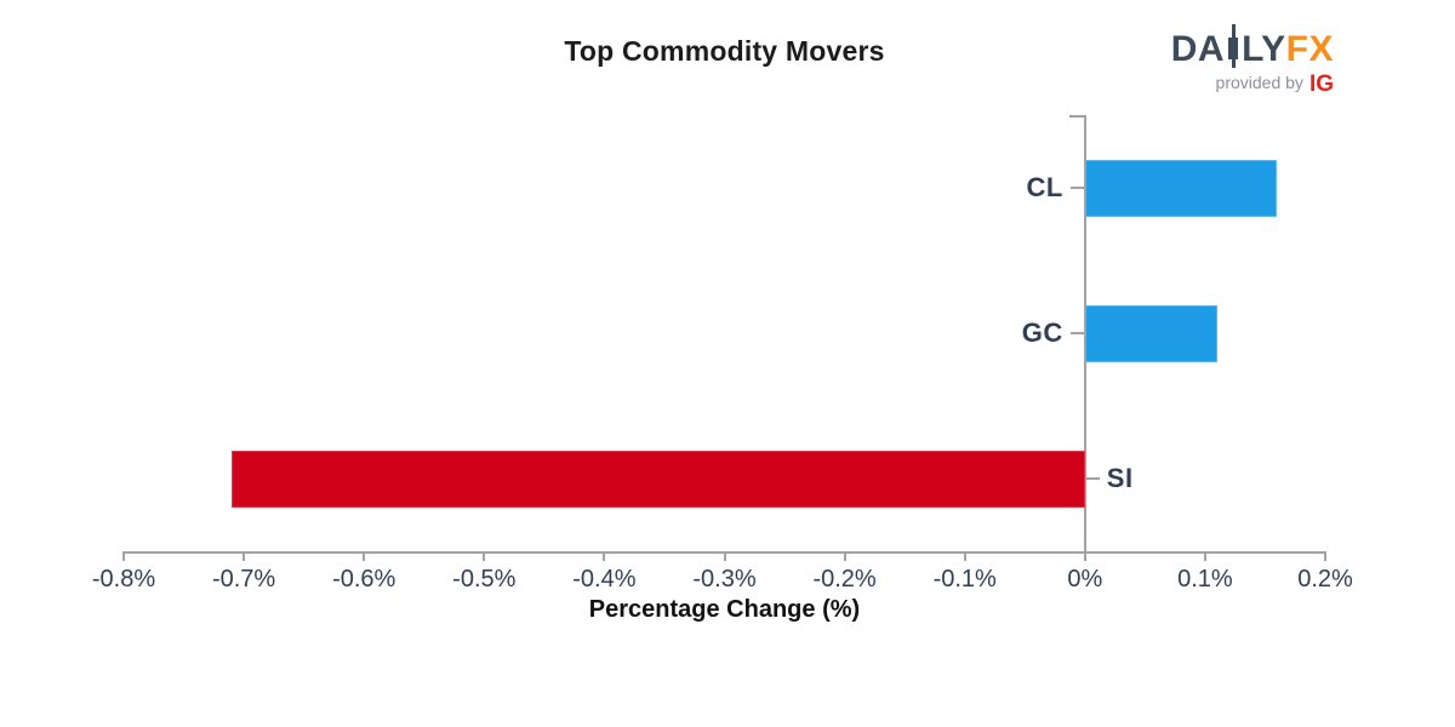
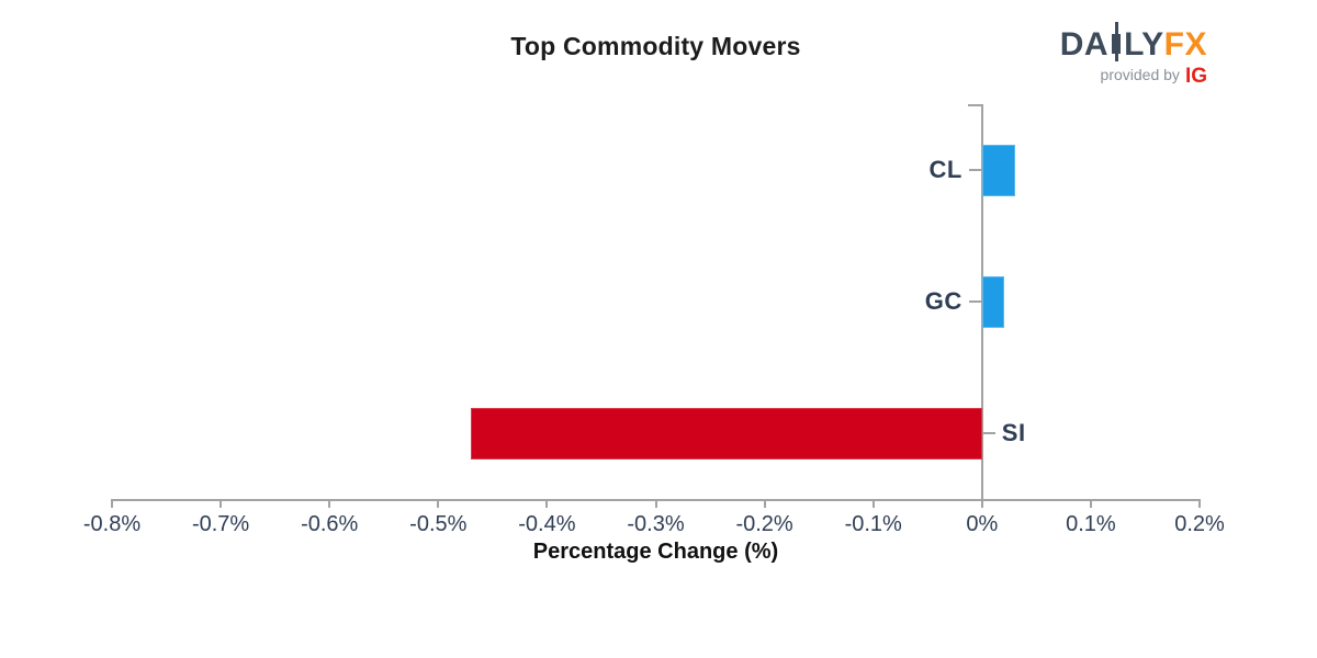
CL: 0.16% -> 0.03%
GC: 0.11% -> 0.02%
SI: -0.71% -> -0.47%
